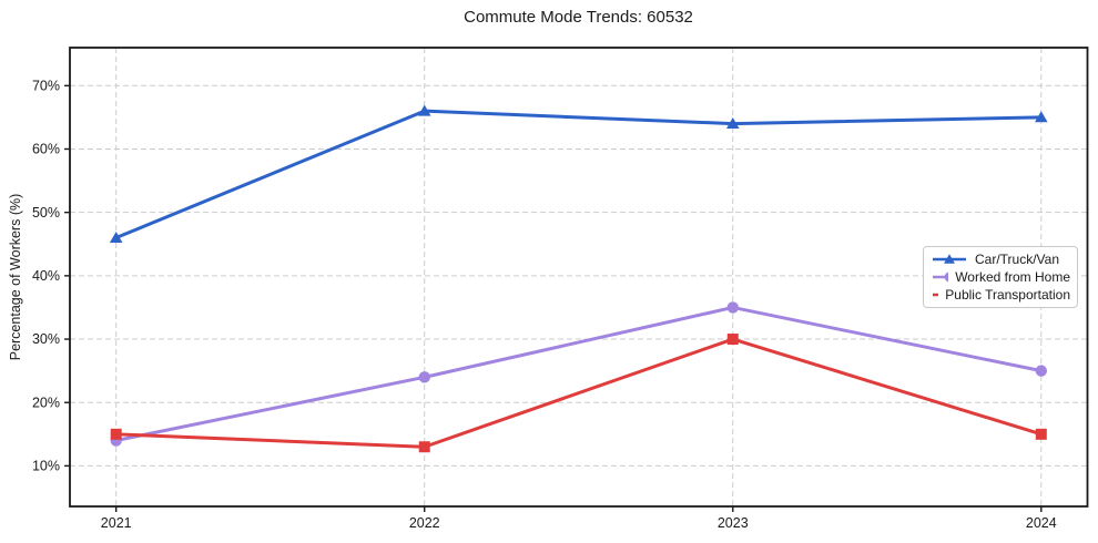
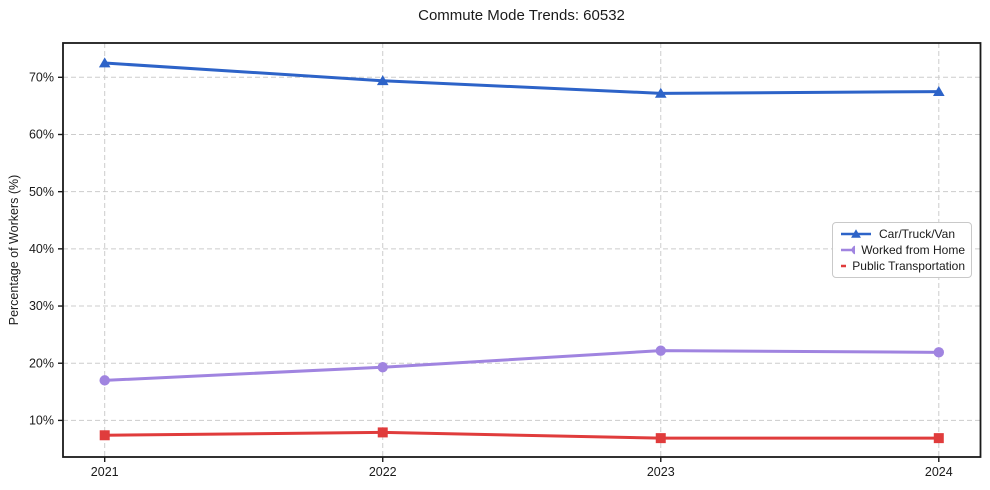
Car/Truck/Van/2021: 46% -> 72%
Worked from Home/2021: 14% -> 17%
Public Transportation/2021: 15% -> 7%
Car/Truck/Van/2022: 66% -> 69%
Worked from Home/2022: 24% -> 19%
Public Transportation/2022: 13% -> 8%
Car/Truck/Van/2023: 64% -> 67%
Worked from Home/2023: 35% -> 22%
Public Transportation/2023: 30% -> 7%
Car/Truck/Van/2024: 65% -> 68%
Worked from Home/2024: 25% -> 22%
Public Transportation/2024: 15% -> 7%
